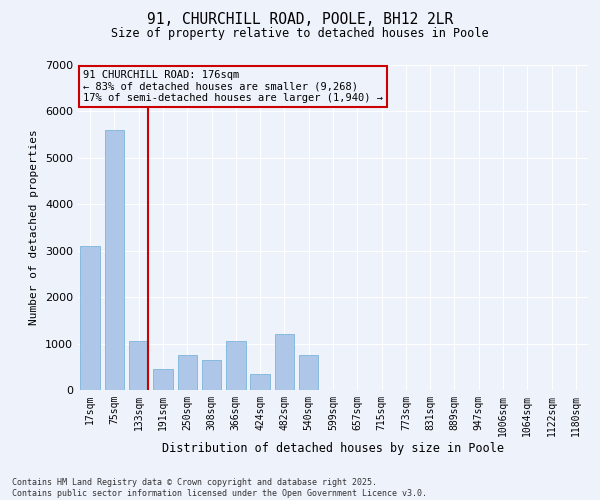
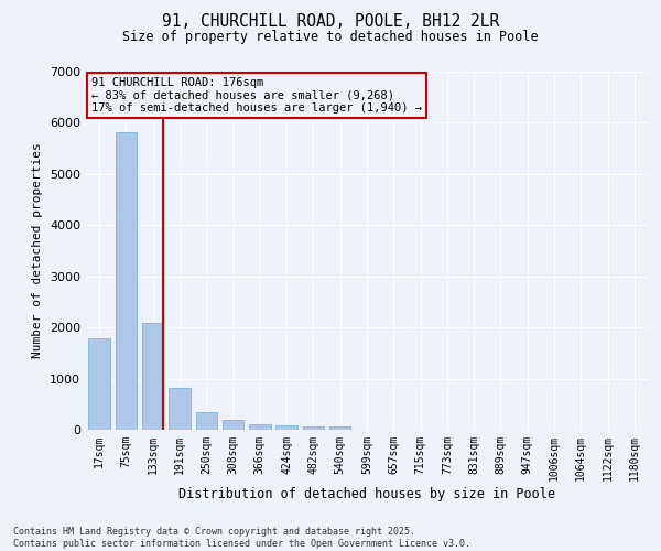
17sqm: 3100 -> 1780
75sqm: 5600 -> 5820
133sqm: 1050 -> 2080
191sqm: 450 -> 820
250sqm: 750 -> 340
308sqm: 650 -> 190
366sqm: 1050 -> 120
424sqm: 350 -> 90
482sqm: 1200 -> 80
540sqm: 750 -> 60
